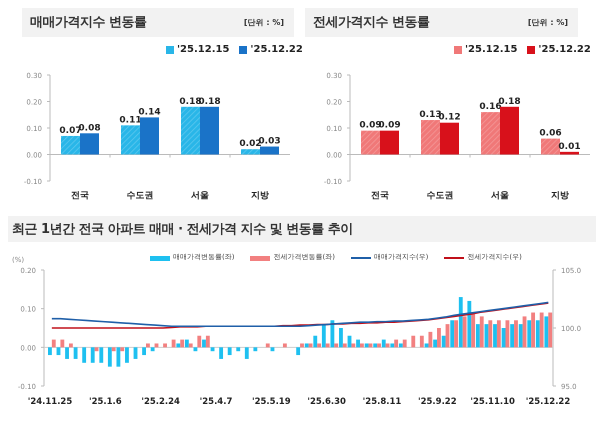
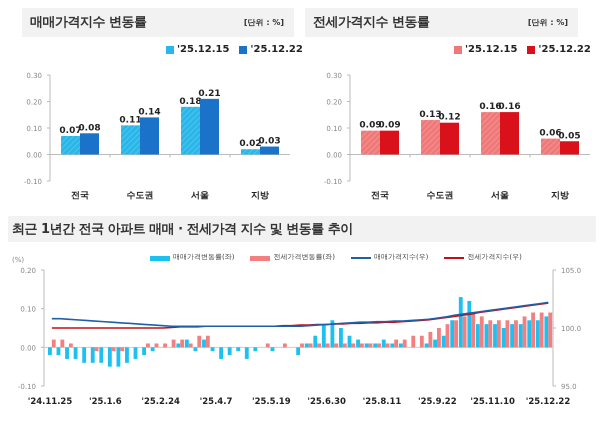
매매가격지수 변동률/'25.12.22/서울: 0.18 -> 0.21
전세가격지수 변동률/'25.12.22/서울: 0.18 -> 0.16
전세가격지수 변동률/'25.12.22/지방: 0.01 -> 0.05
